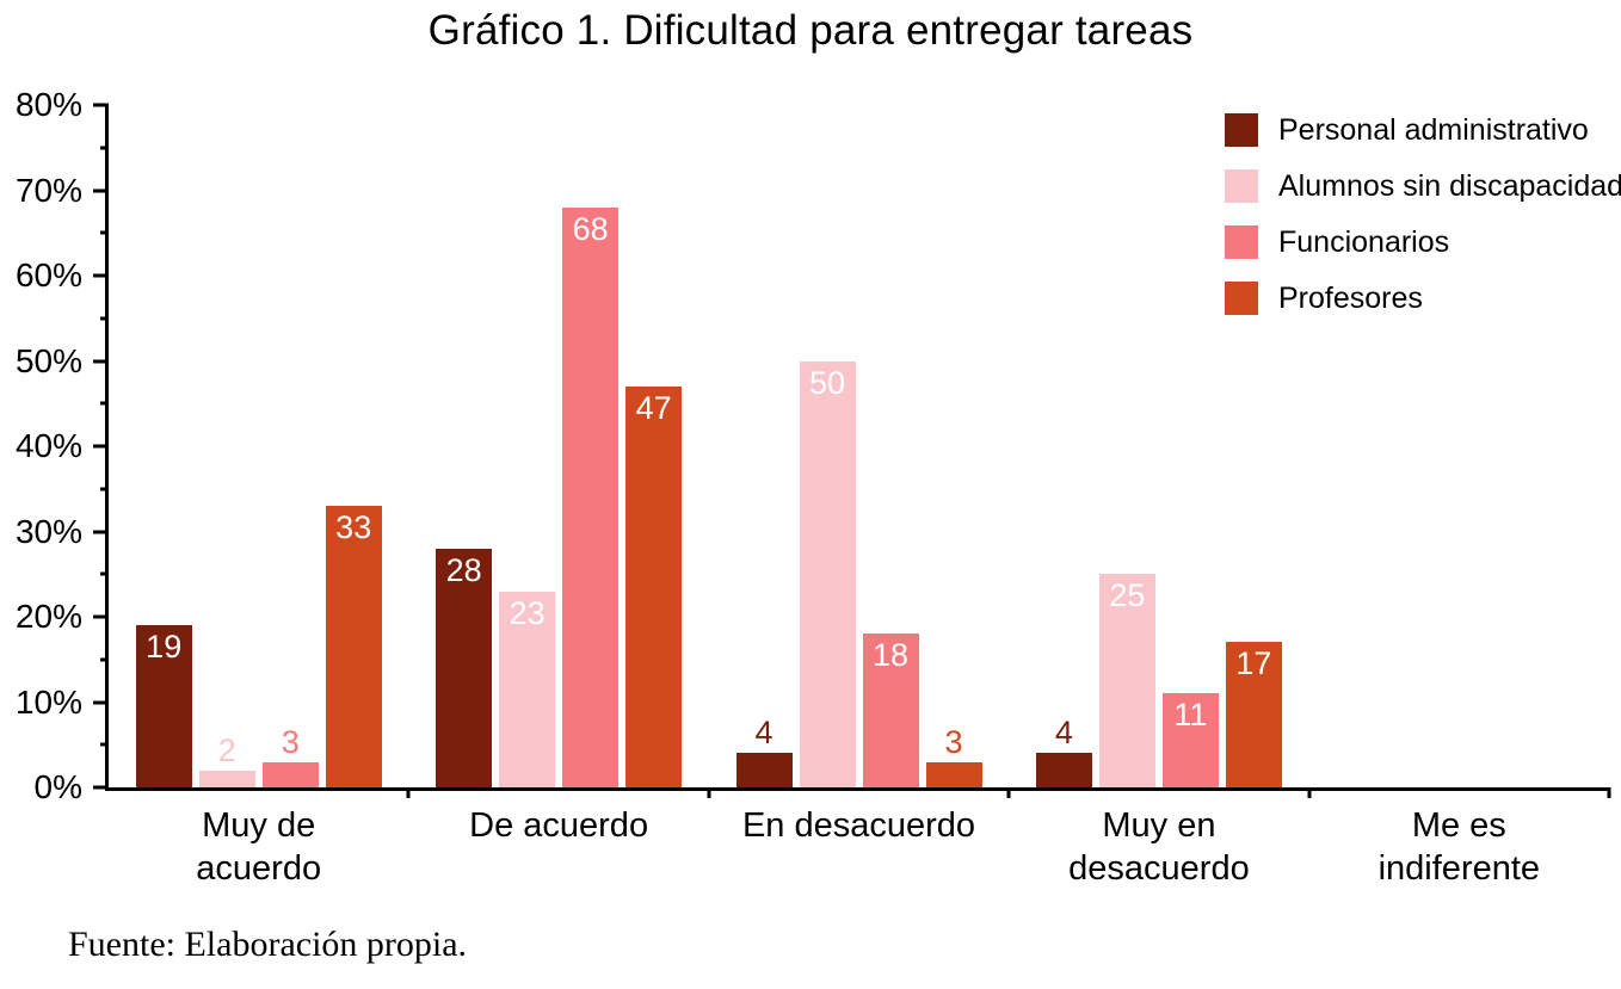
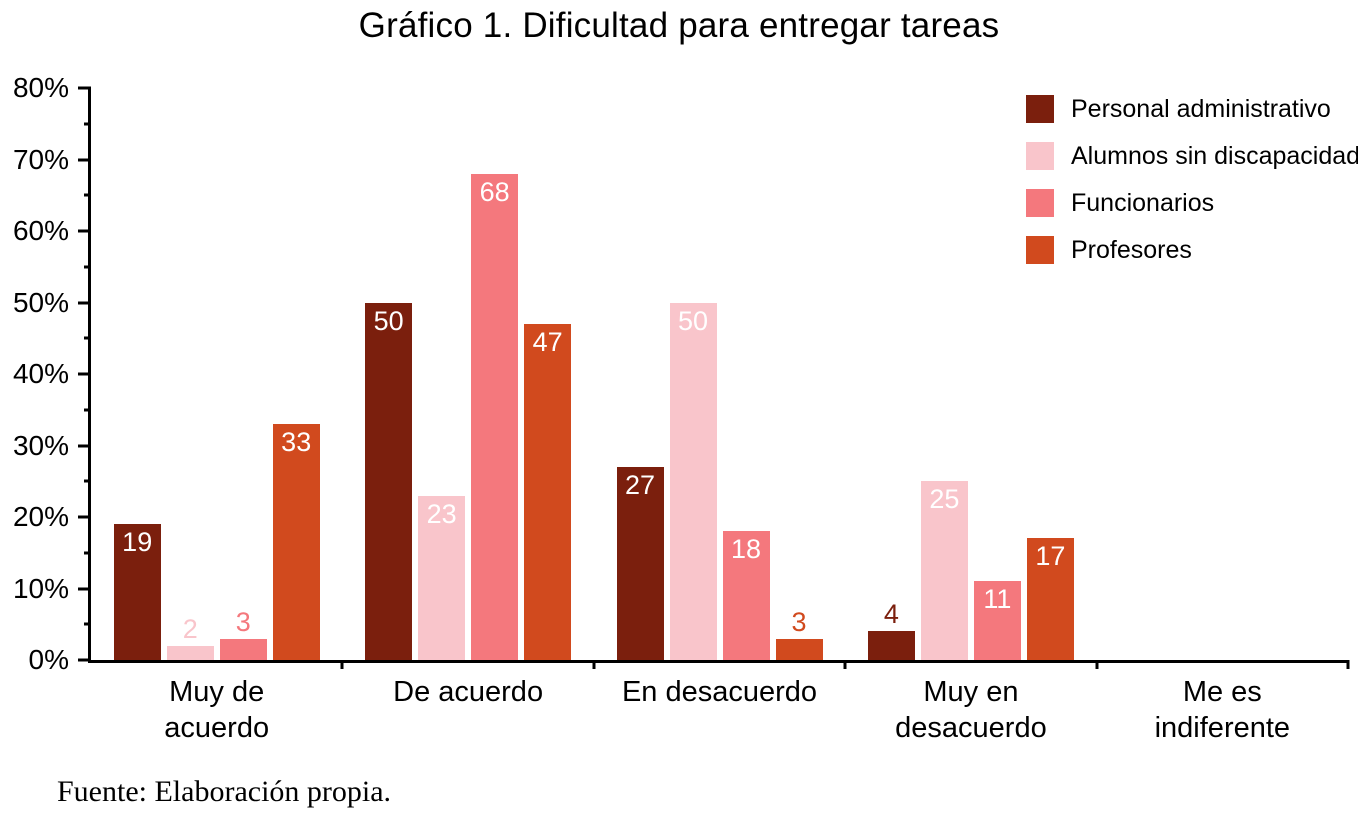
Personal administrativo/De acuerdo: 28 -> 50
Personal administrativo/En desacuerdo: 4 -> 27
